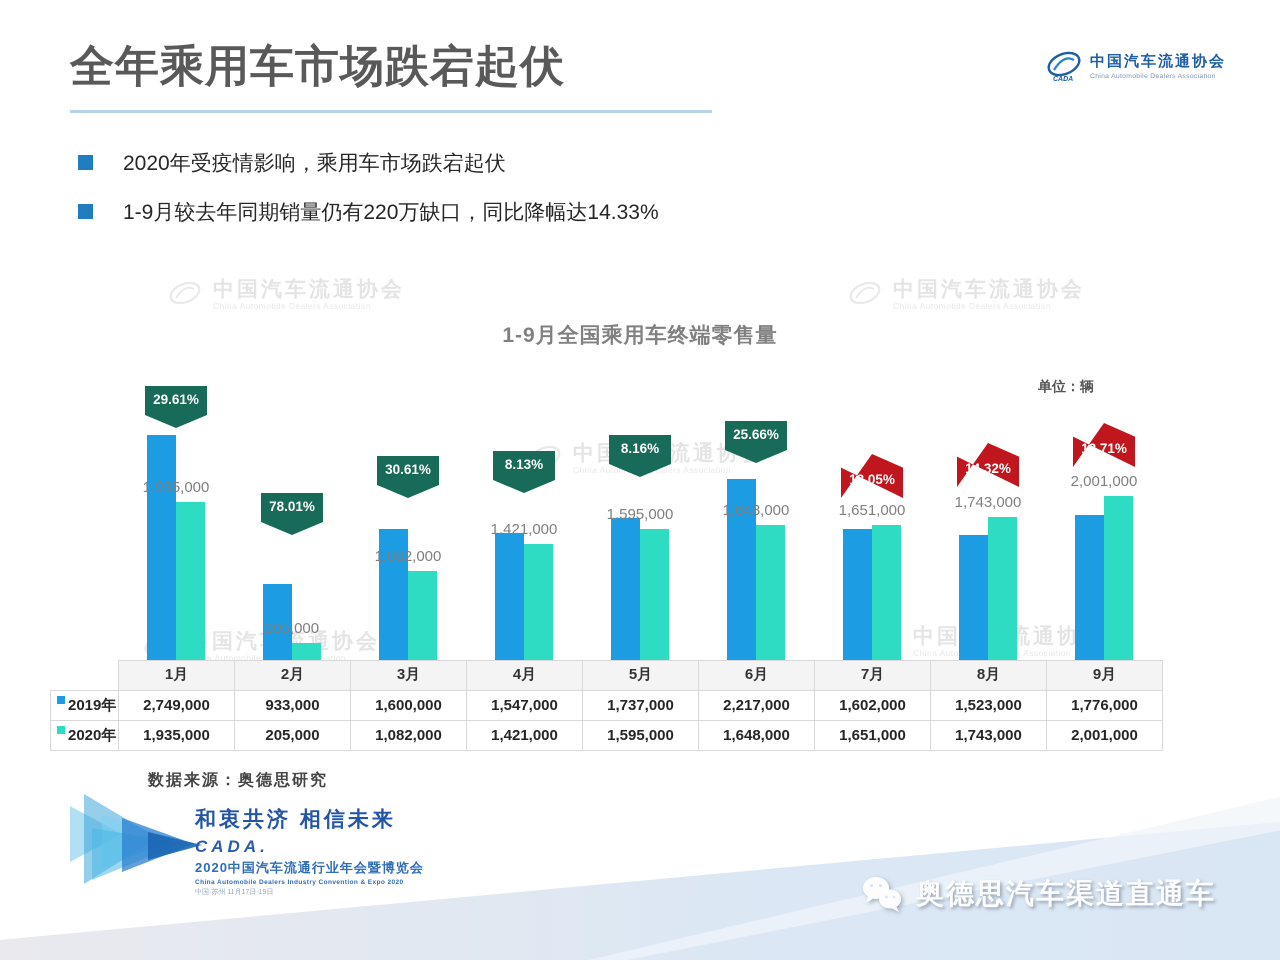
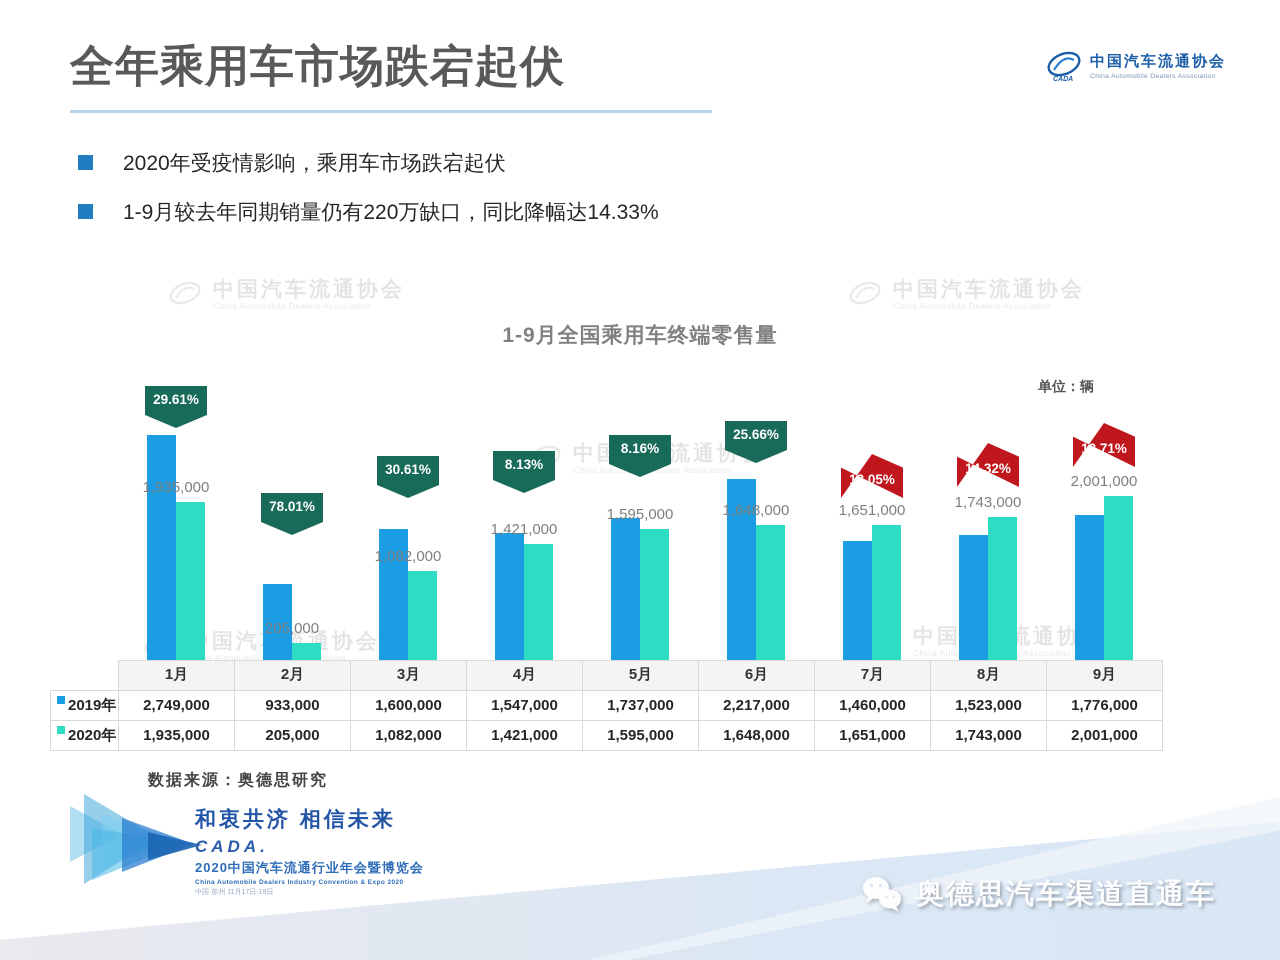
2019年/7月: 1,602,000 -> 1,460,000
